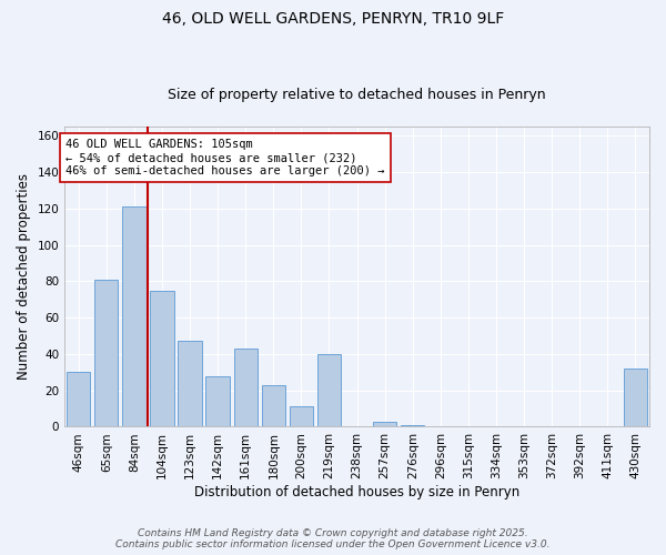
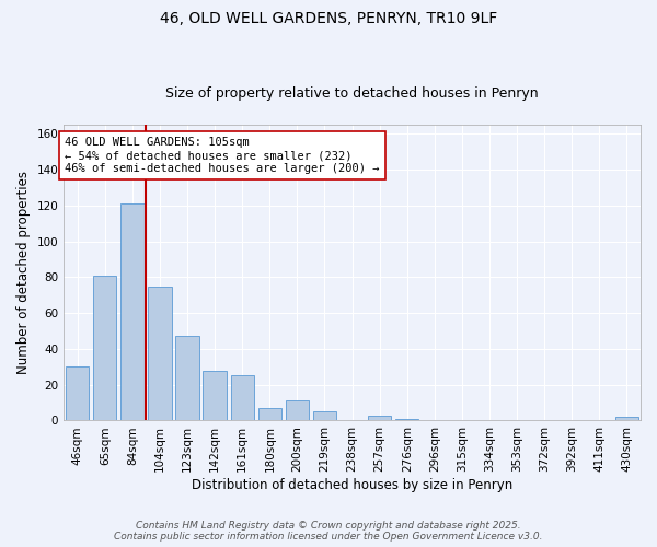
161sqm: 43 -> 25
180sqm: 23 -> 7
219sqm: 40 -> 5
430sqm: 32 -> 2
